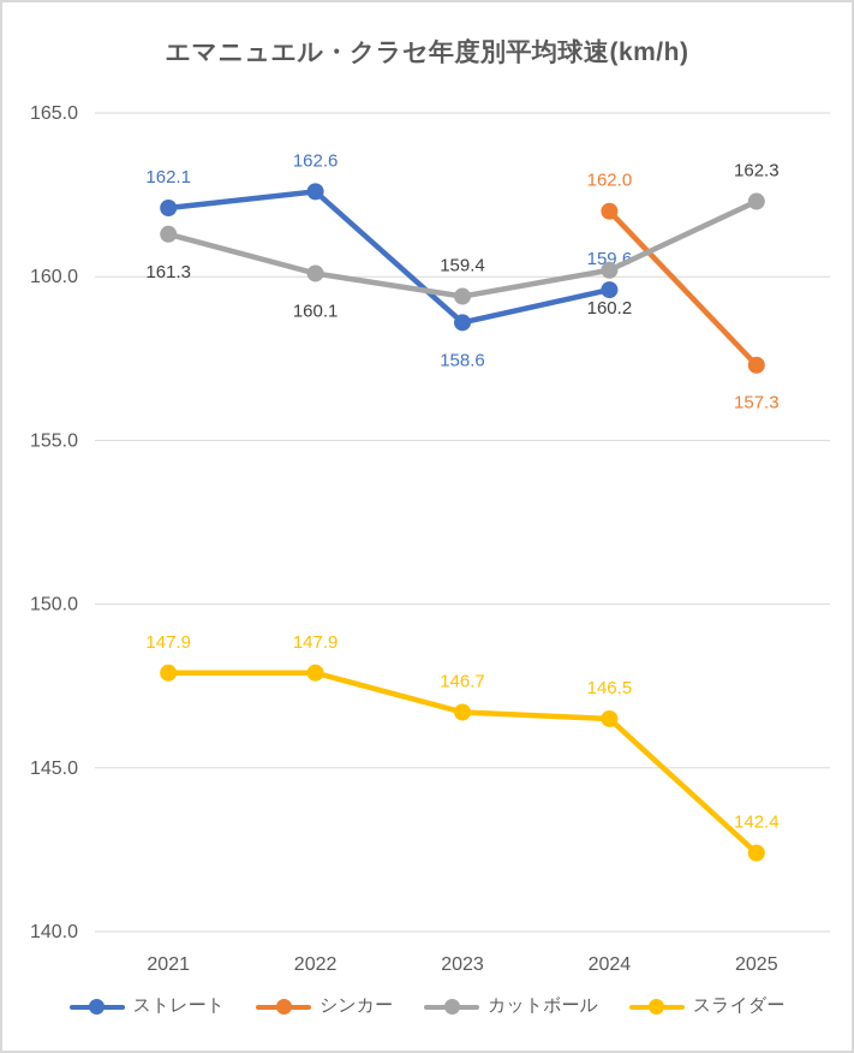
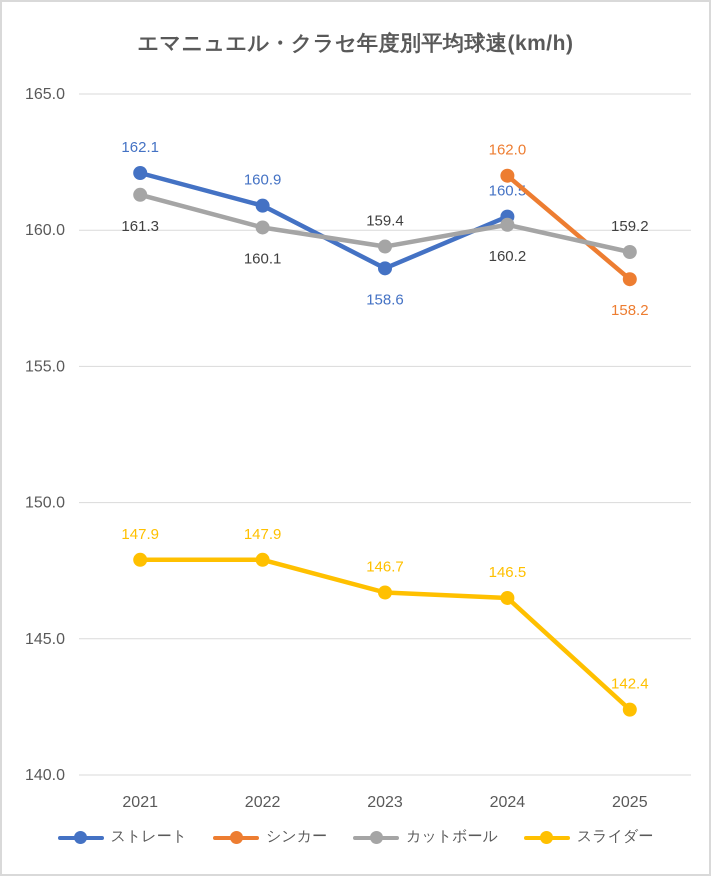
ストレート/2022: 162.6 -> 160.9
ストレート/2024: 159.6 -> 160.5
シンカー/2025: 157.3 -> 158.2
カットボール/2025: 162.3 -> 159.2
